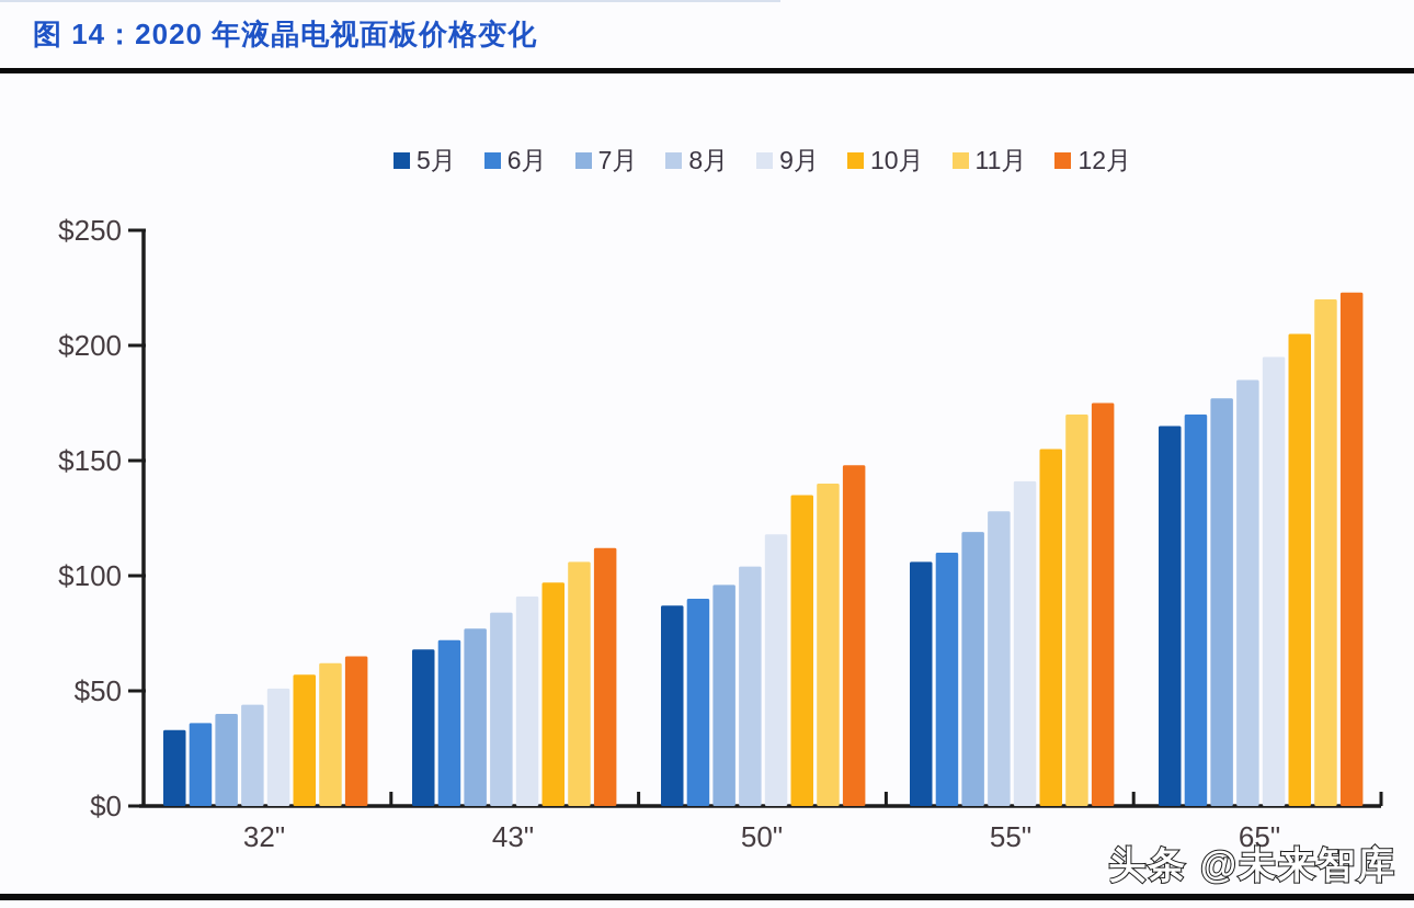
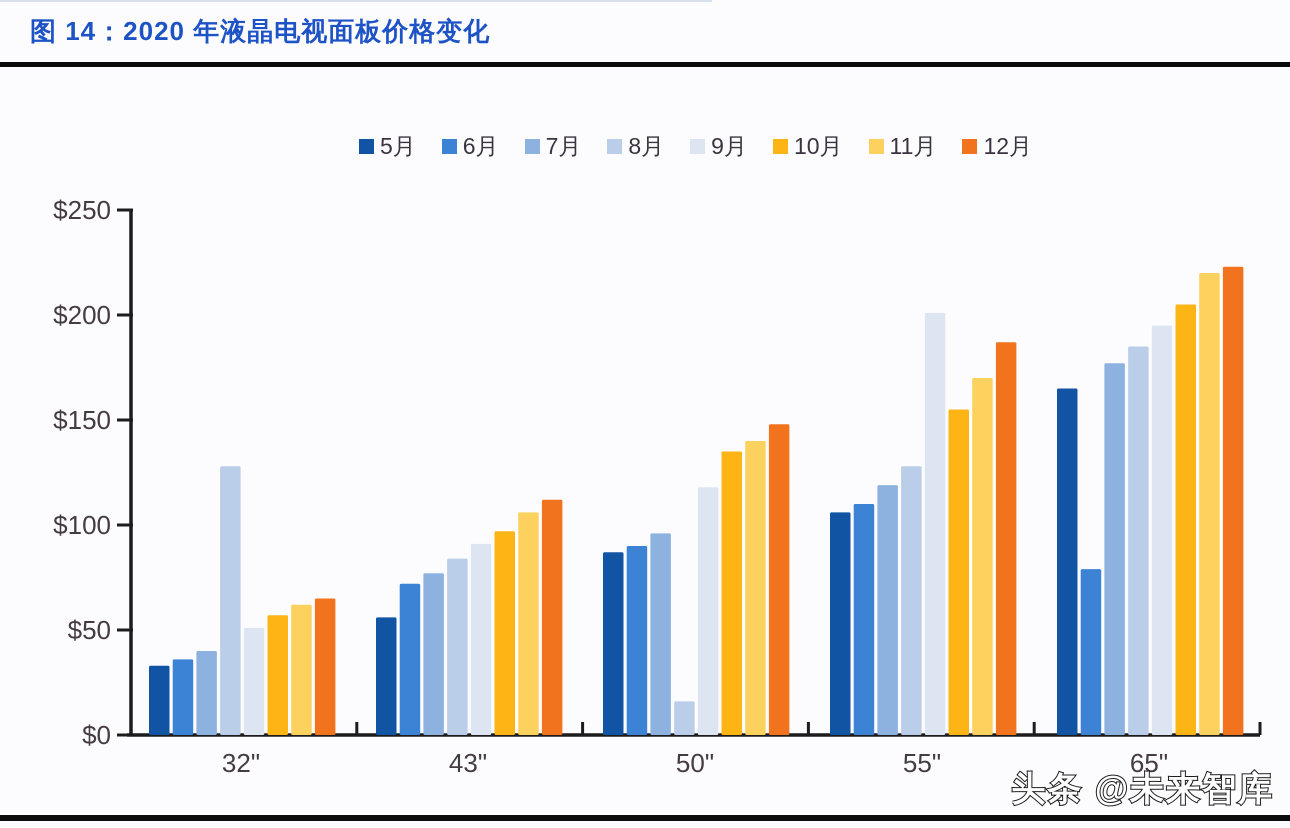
8月/32": $44 -> $128
5月/43": $68 -> $56
8月/50": $104 -> $16
9月/55": $141 -> $201
12月/55": $175 -> $187
6月/65": $170 -> $79
